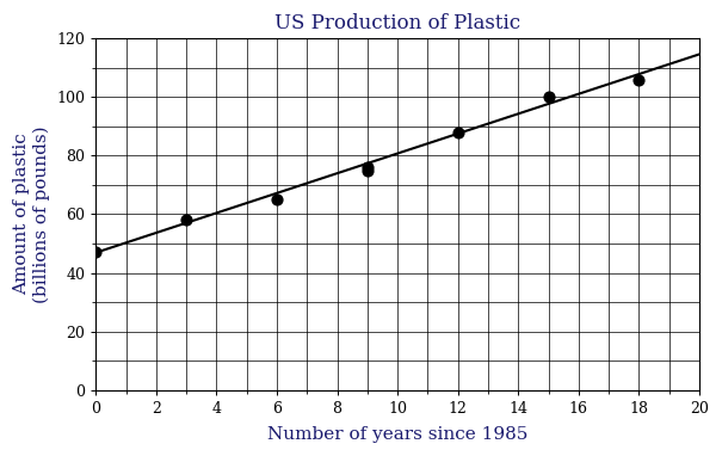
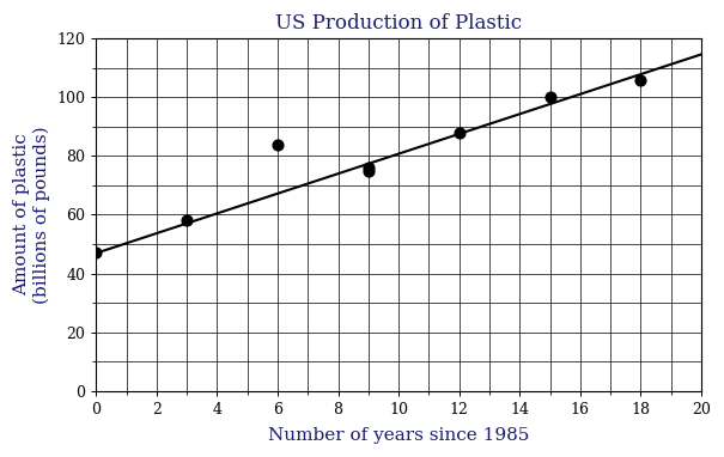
6: 65 -> 84
